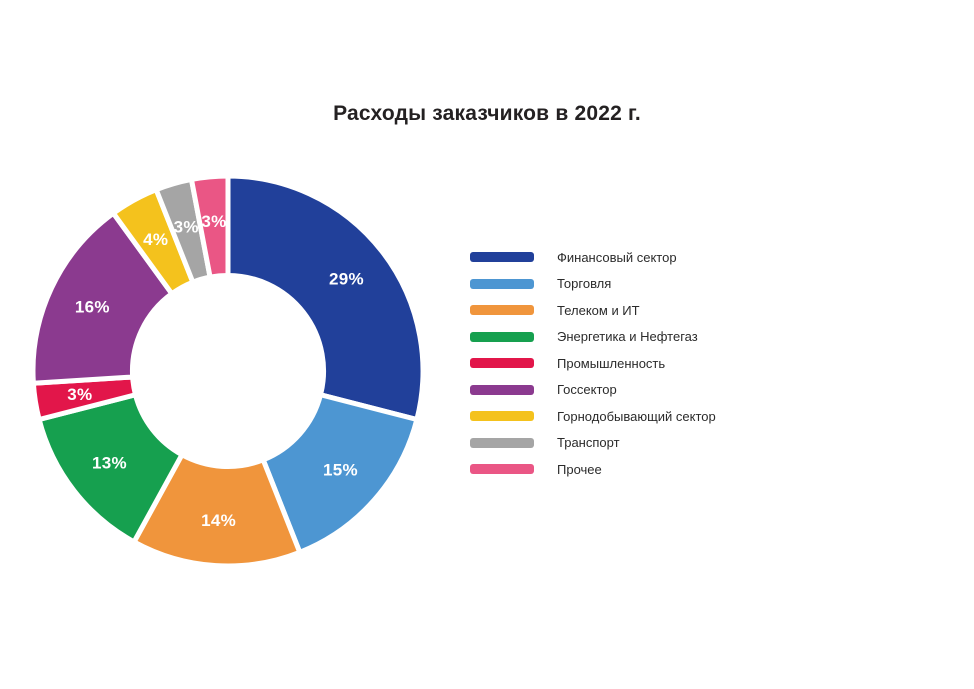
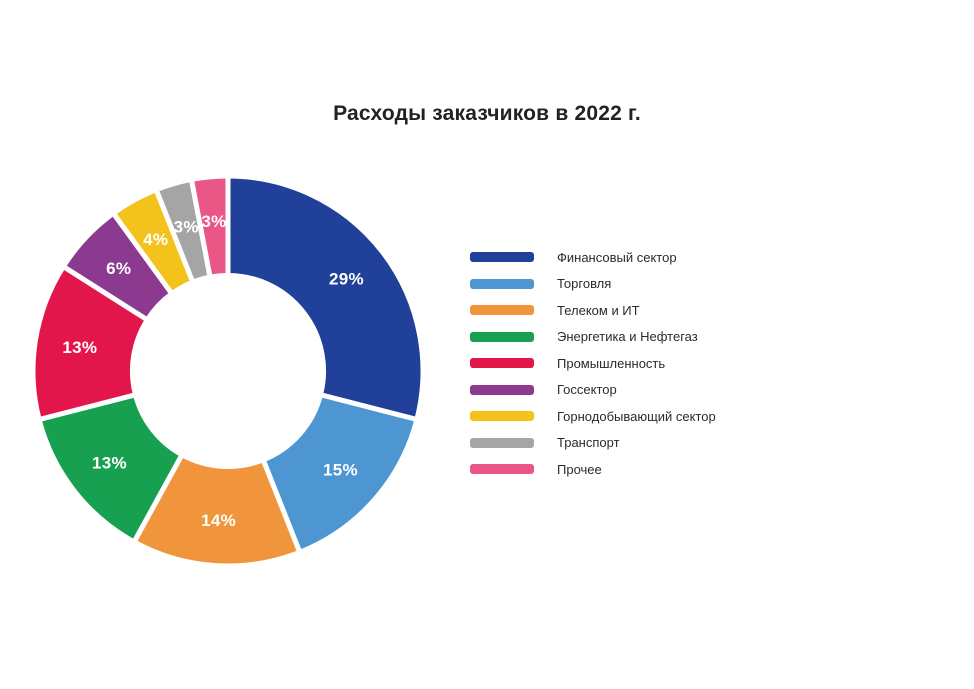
Промышленность: 3% -> 13%
Госсектор: 16% -> 6%
